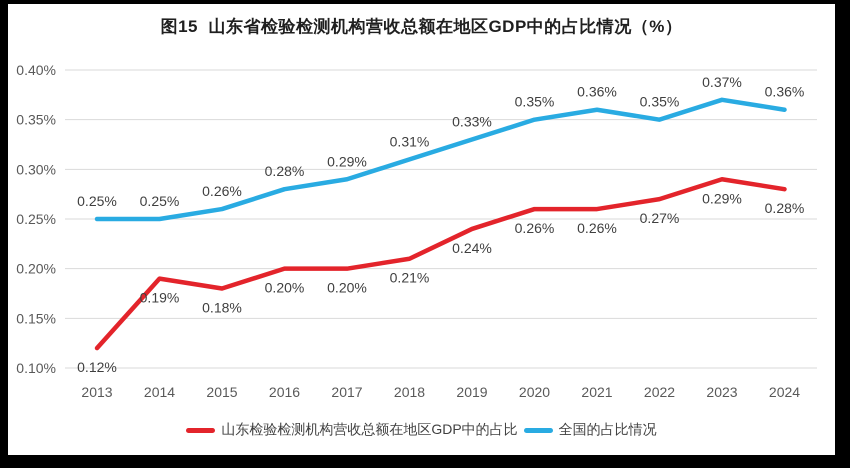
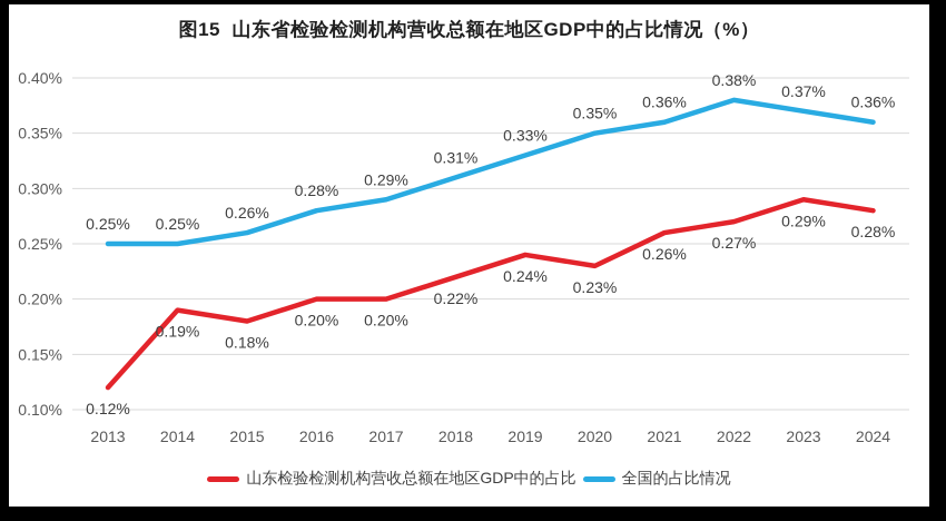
山东检验检测机构营收总额在地区GDP中的占比/2018: 0.21% -> 0.22%
山东检验检测机构营收总额在地区GDP中的占比/2020: 0.26% -> 0.23%
全国的占比情况/2022: 0.35% -> 0.38%
